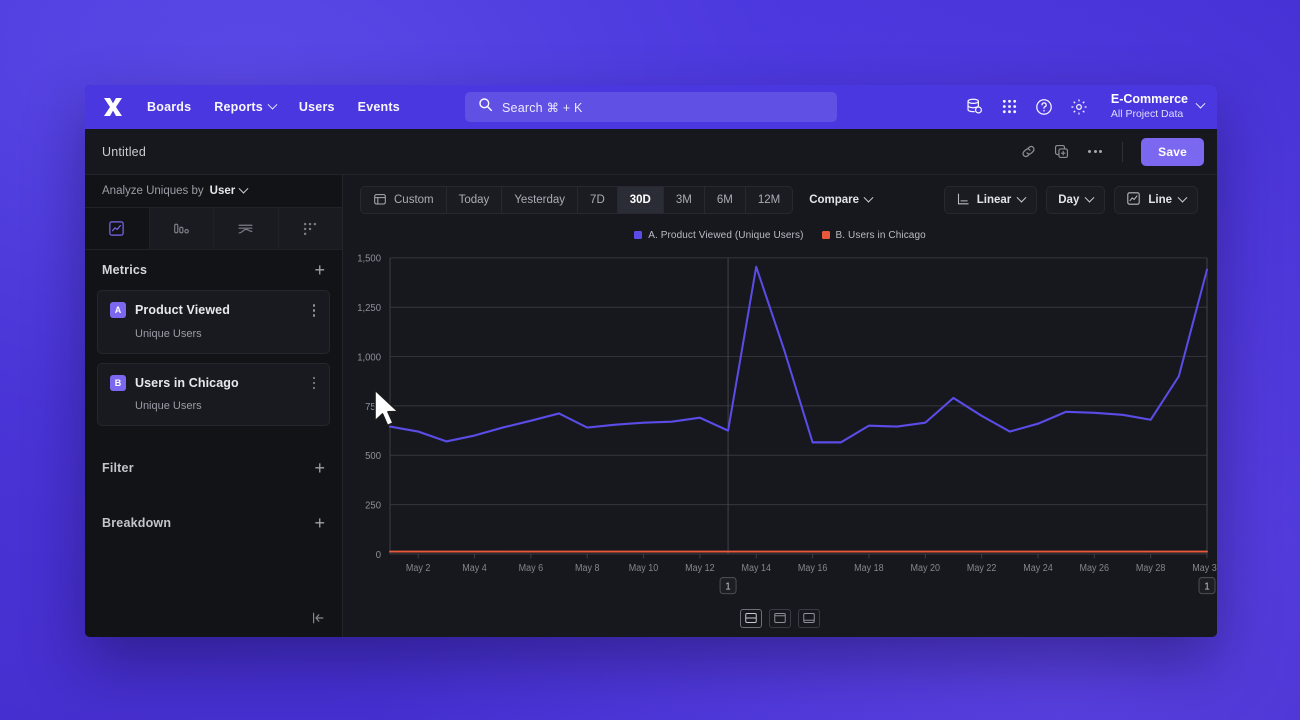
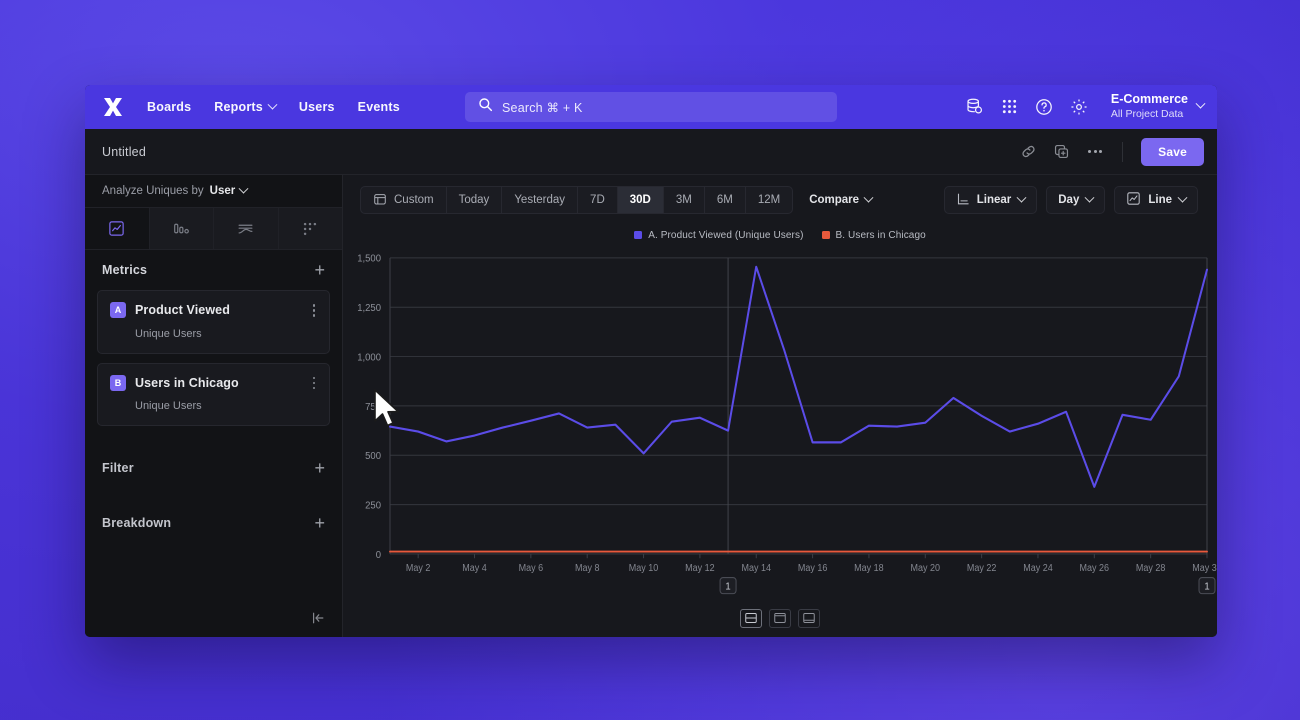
A. Product Viewed (Unique Users)/May 10: 660 -> 510
A. Product Viewed (Unique Users)/May 26: 720 -> 340
